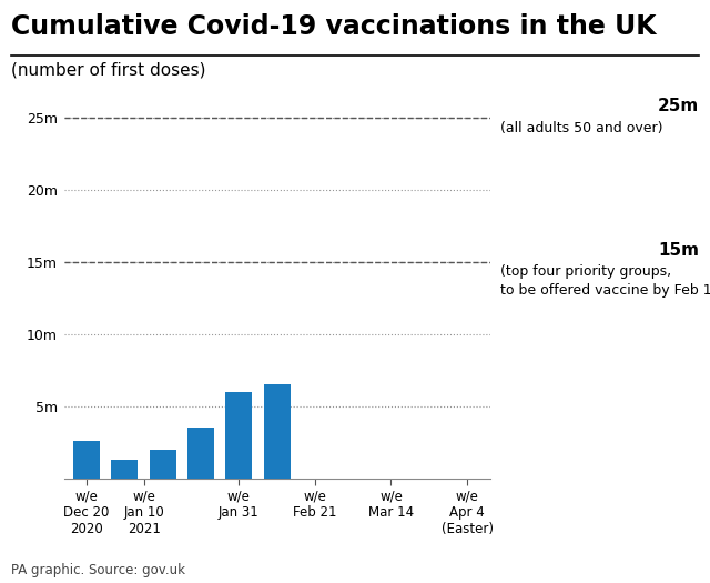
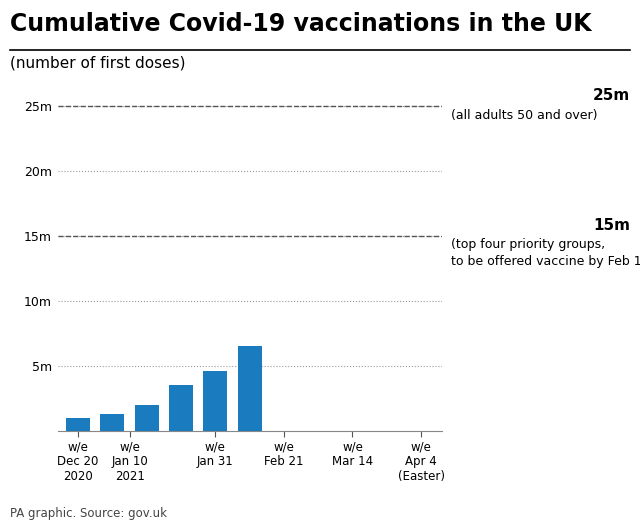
w/e Dec 20 2020: 2.6m -> 0.9m
w/e Jan 31: 6.0m -> 4.6m
